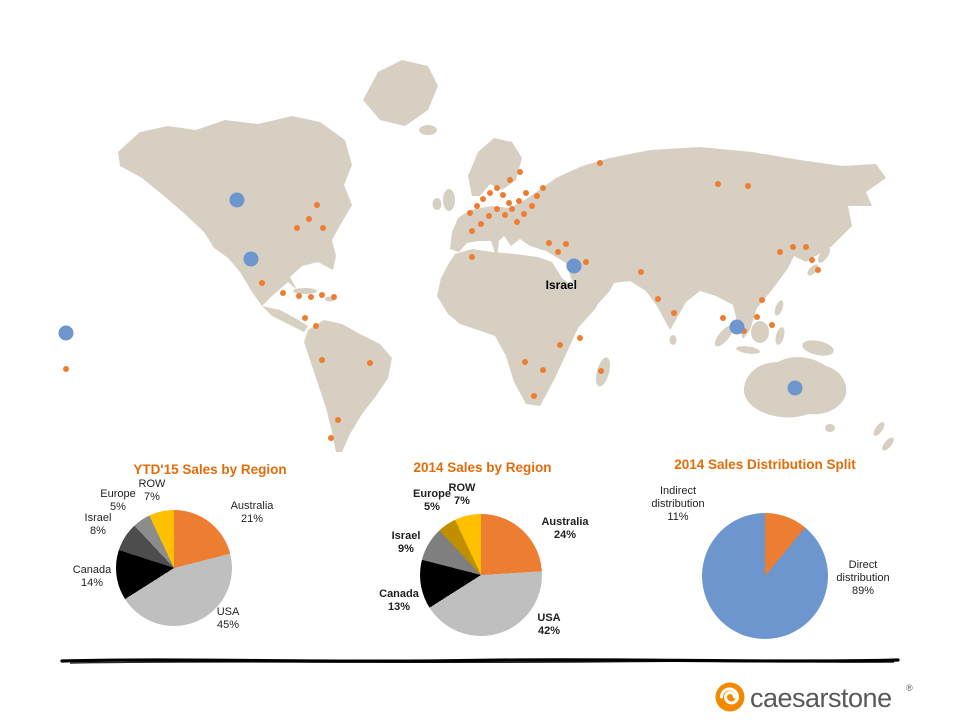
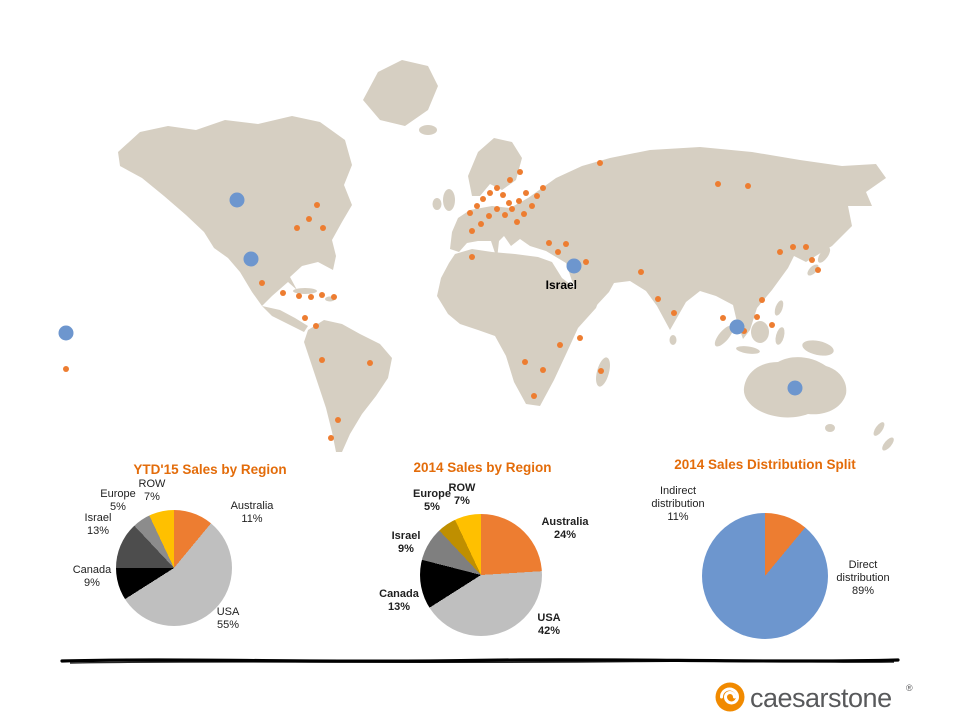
YTD'15 Sales by Region/Australia: 21% -> 11%
YTD'15 Sales by Region/USA: 45% -> 55%
YTD'15 Sales by Region/Canada: 14% -> 9%
YTD'15 Sales by Region/Israel: 8% -> 13%
